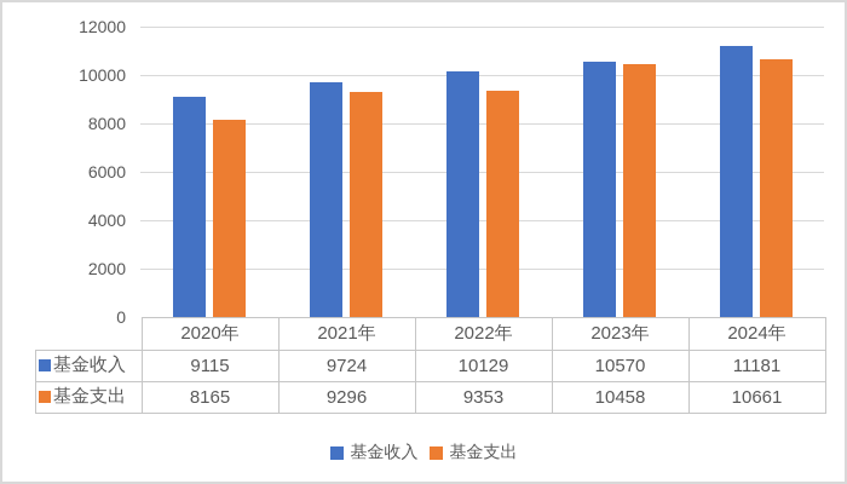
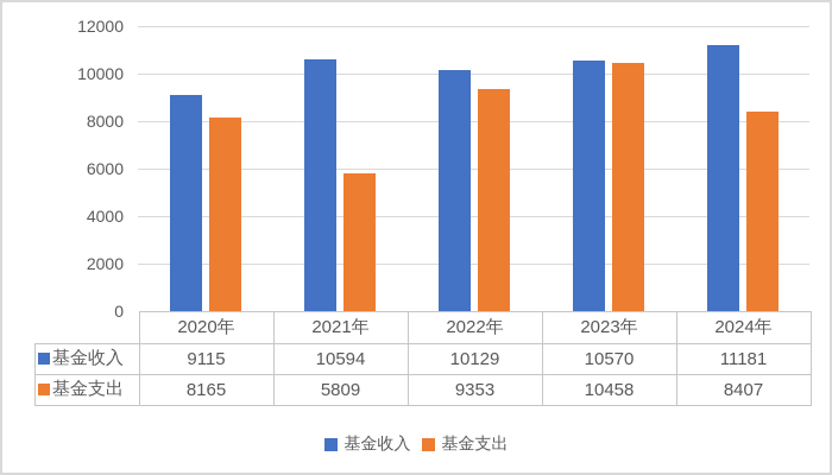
基金收入/2021年: 9724 -> 10594
基金支出/2021年: 9296 -> 5809
基金支出/2024年: 10661 -> 8407
